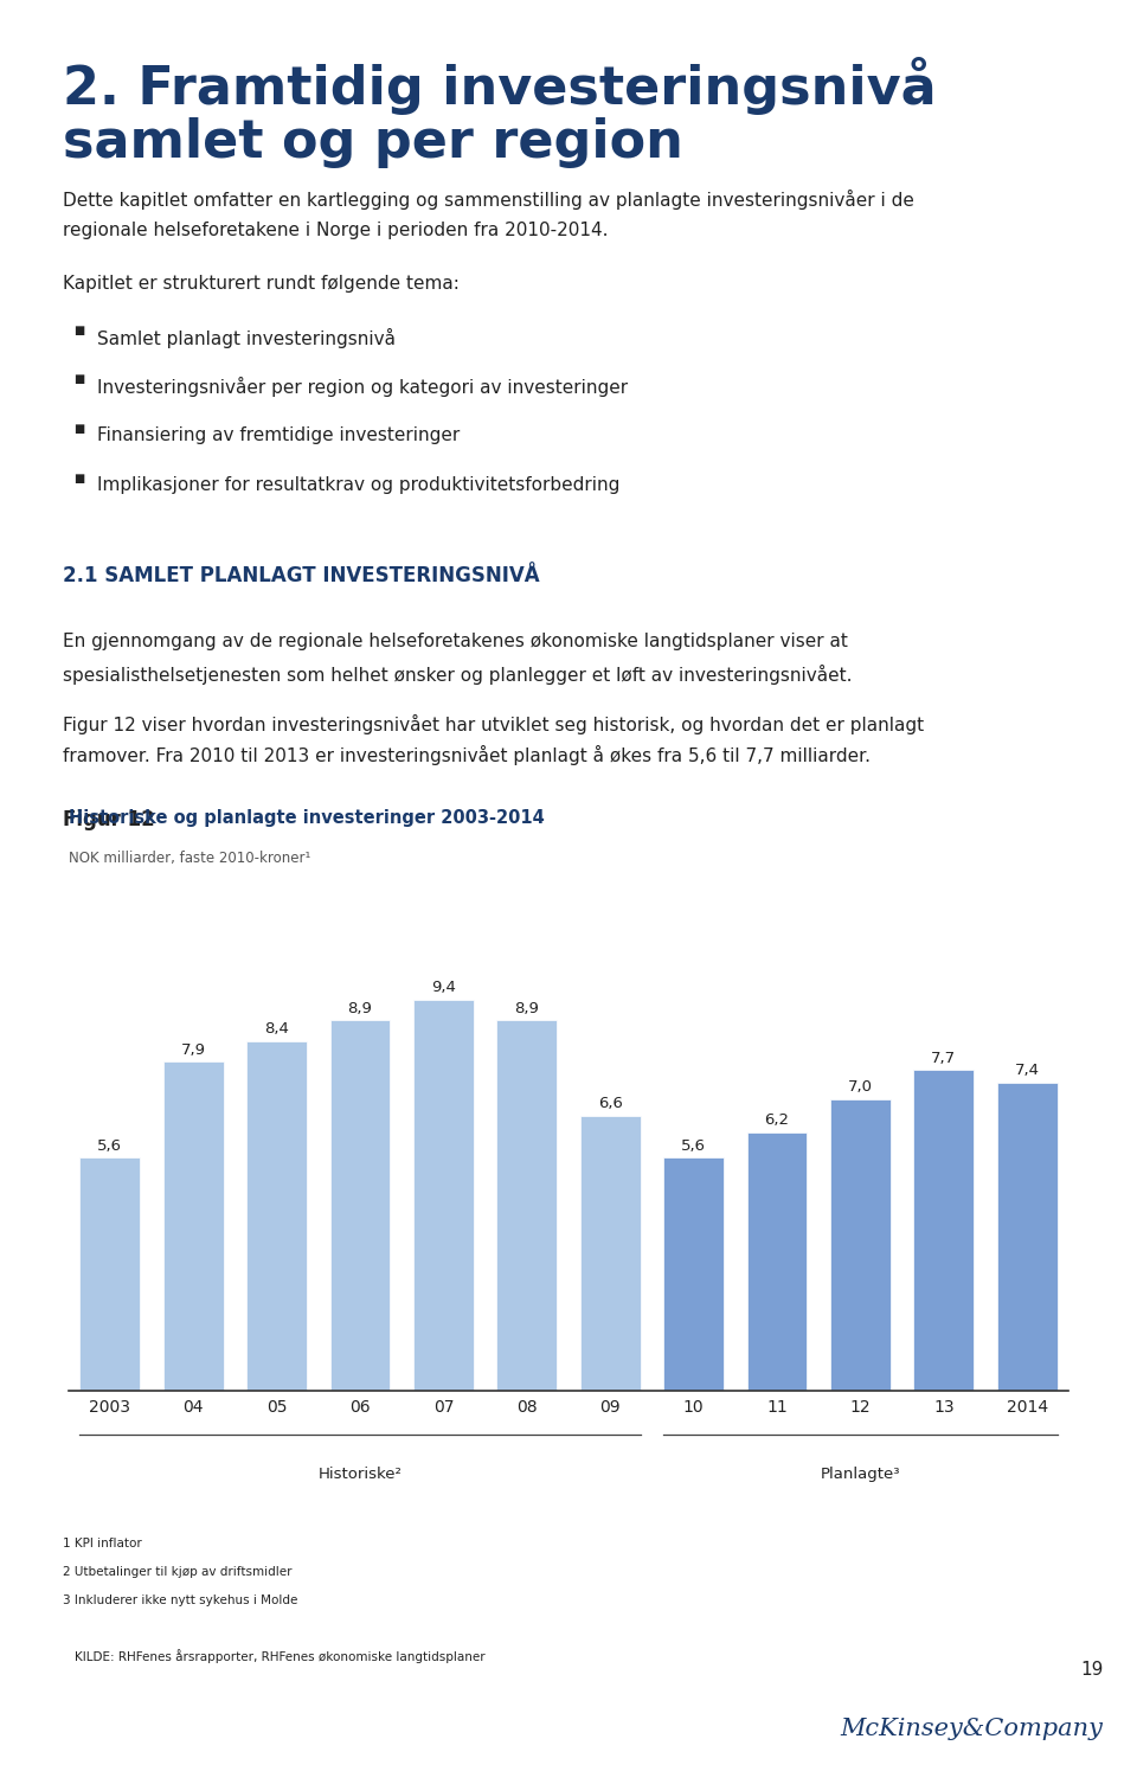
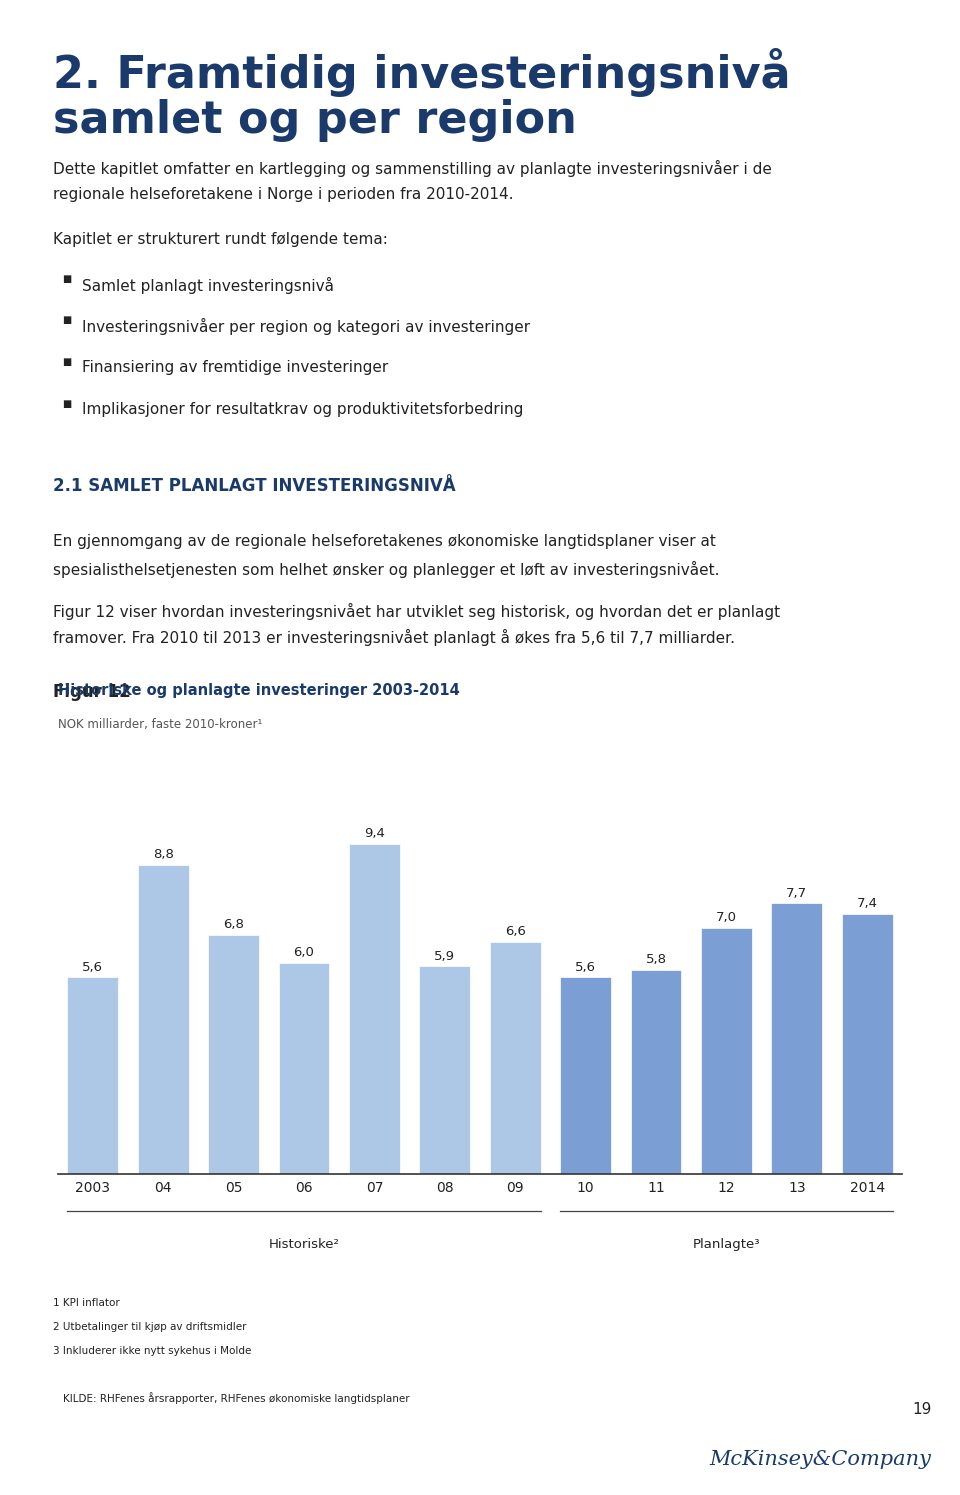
04: 7,9 -> 8,8
05: 8,4 -> 6,8
06: 8,9 -> 6,0
08: 8,9 -> 5,9
11: 6,2 -> 5,8
